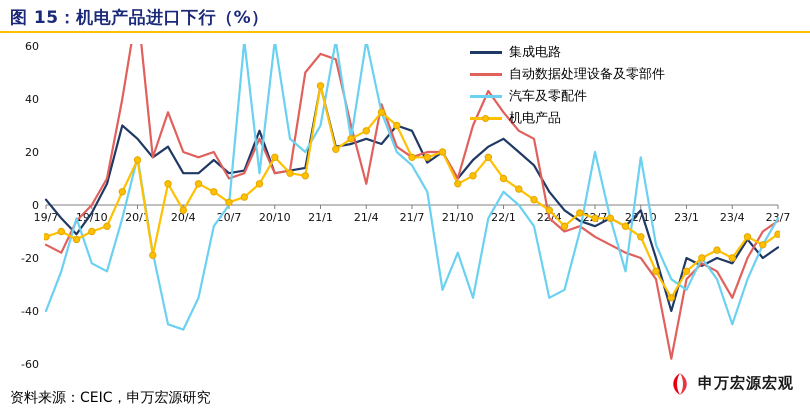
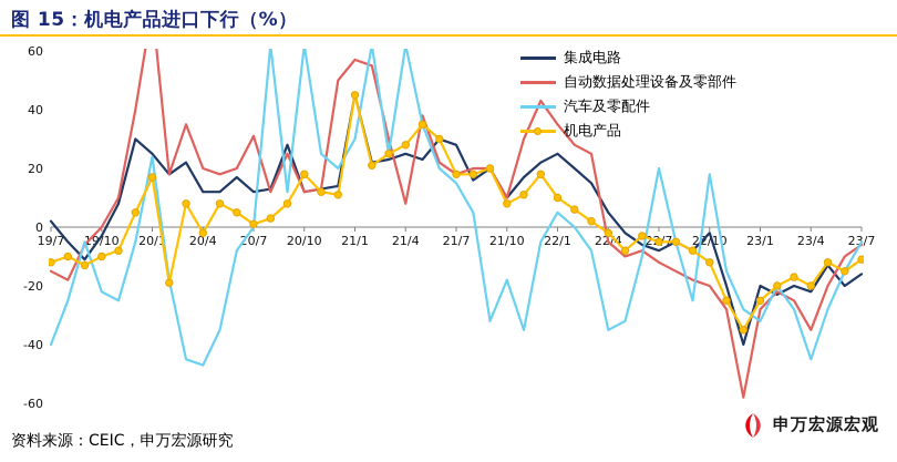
汽车及零配件/20/1: 18 -> 24
自动数据处理设备及零部件/20/7: 10 -> 31
